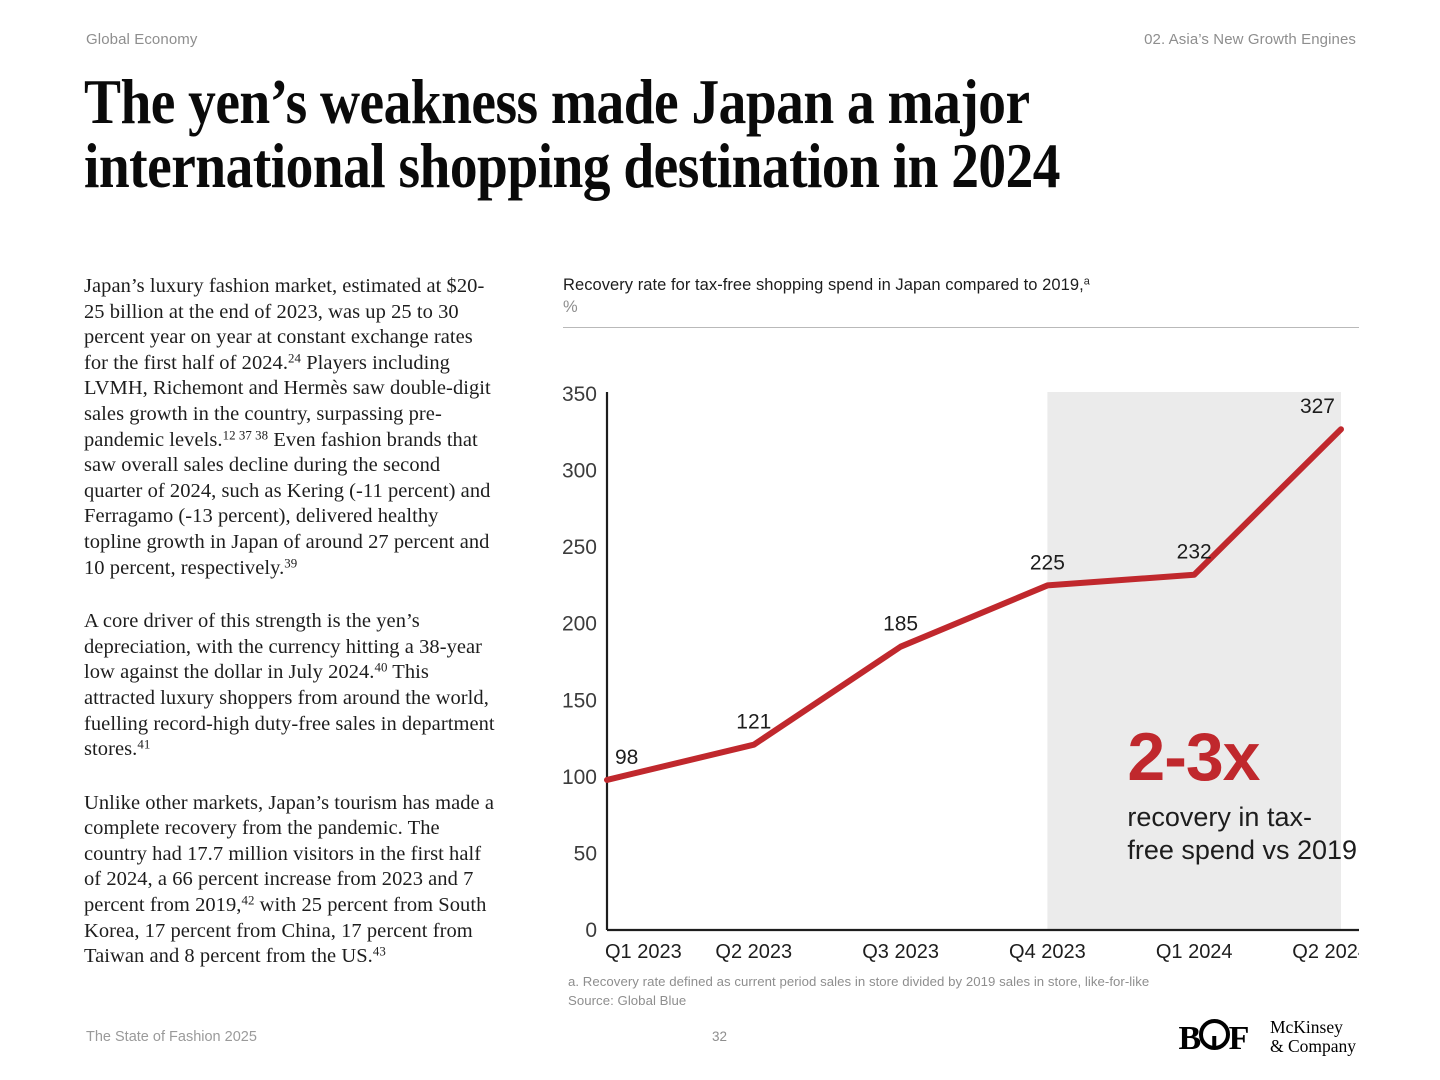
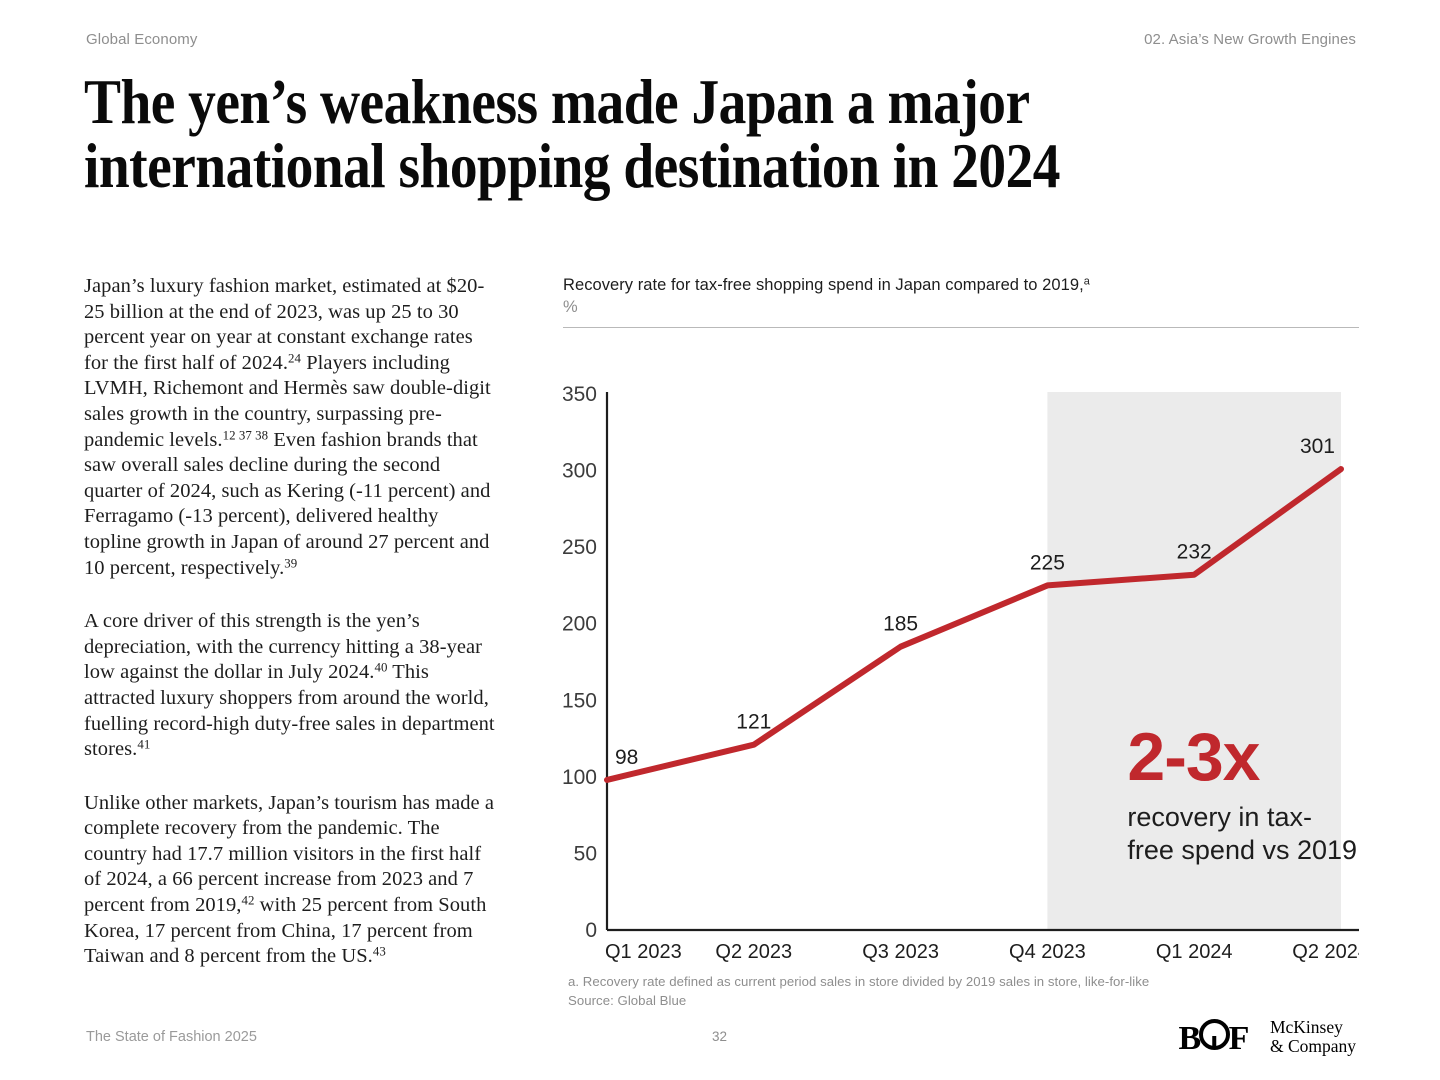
Q2 2024: 327 -> 301
